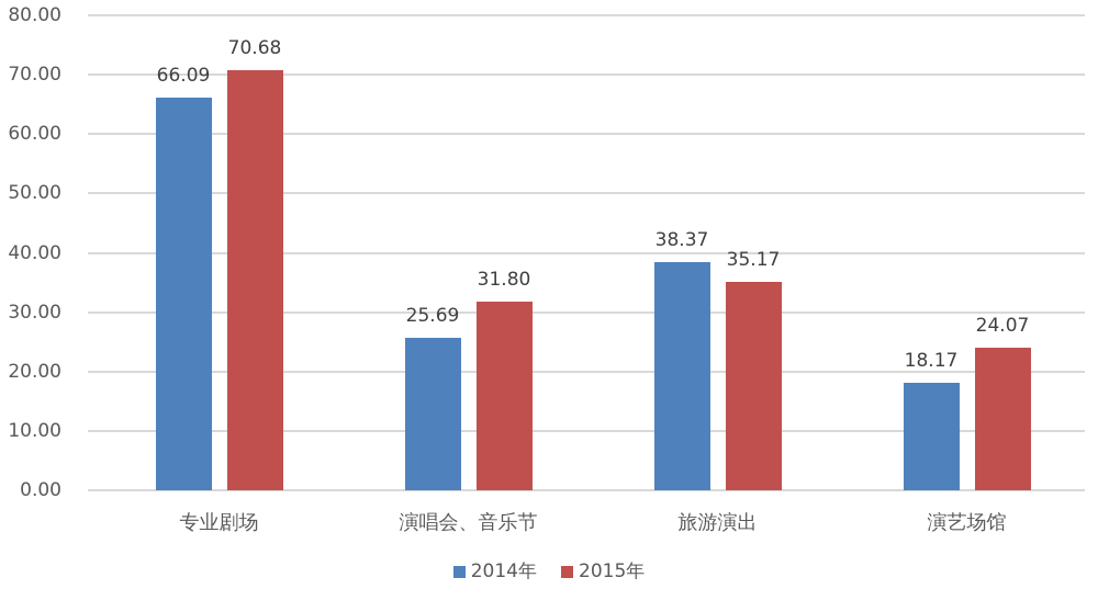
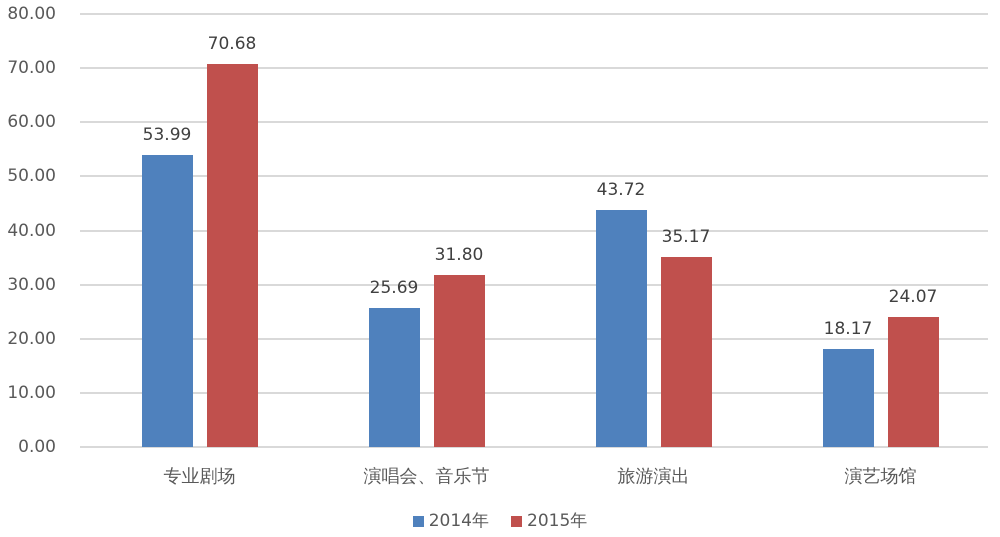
2014年/专业剧场: 66.09 -> 53.99
2014年/旅游演出: 38.37 -> 43.72
